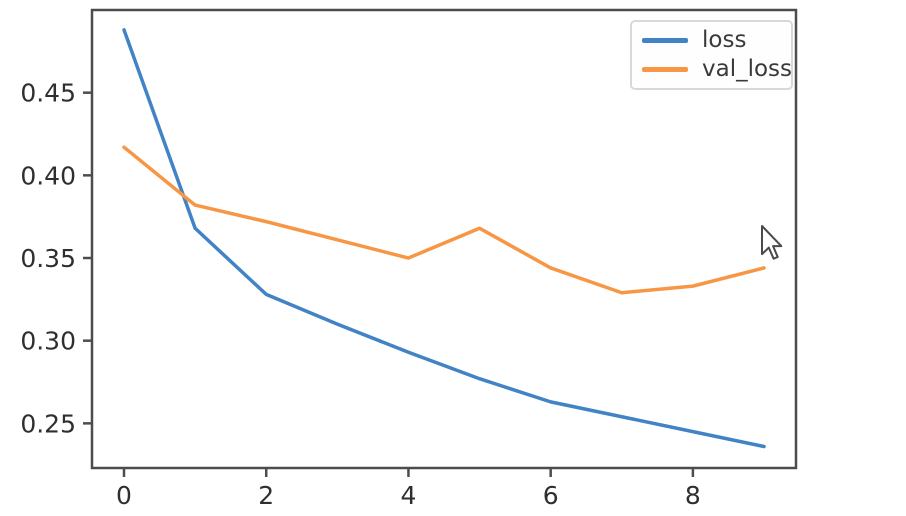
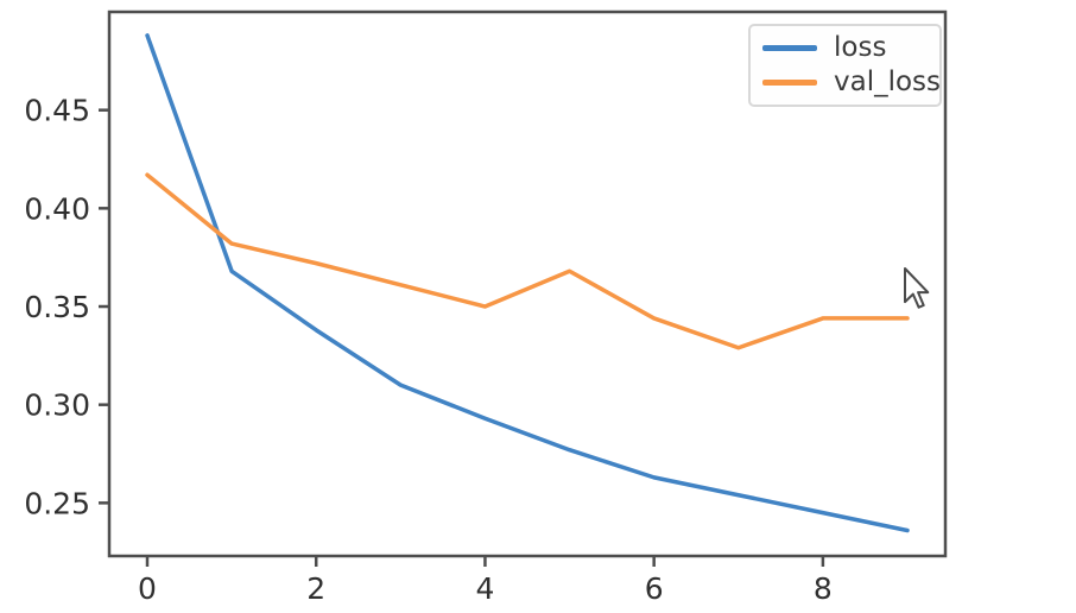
loss/2: 0.328 -> 0.338
val_loss/8: 0.333 -> 0.344
